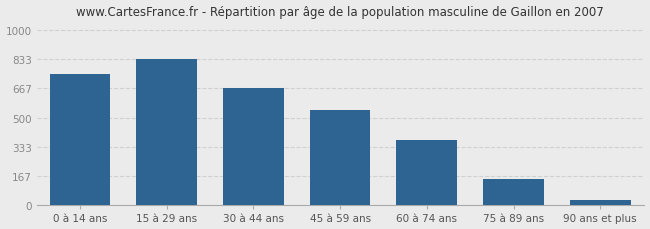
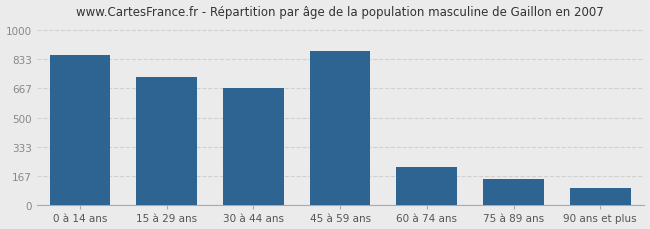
0 à 14 ans: 750 -> 860
15 à 29 ans: 830 -> 730
45 à 59 ans: 540 -> 880
60 à 74 ans: 370 -> 220
90 ans et plus: 30 -> 100
